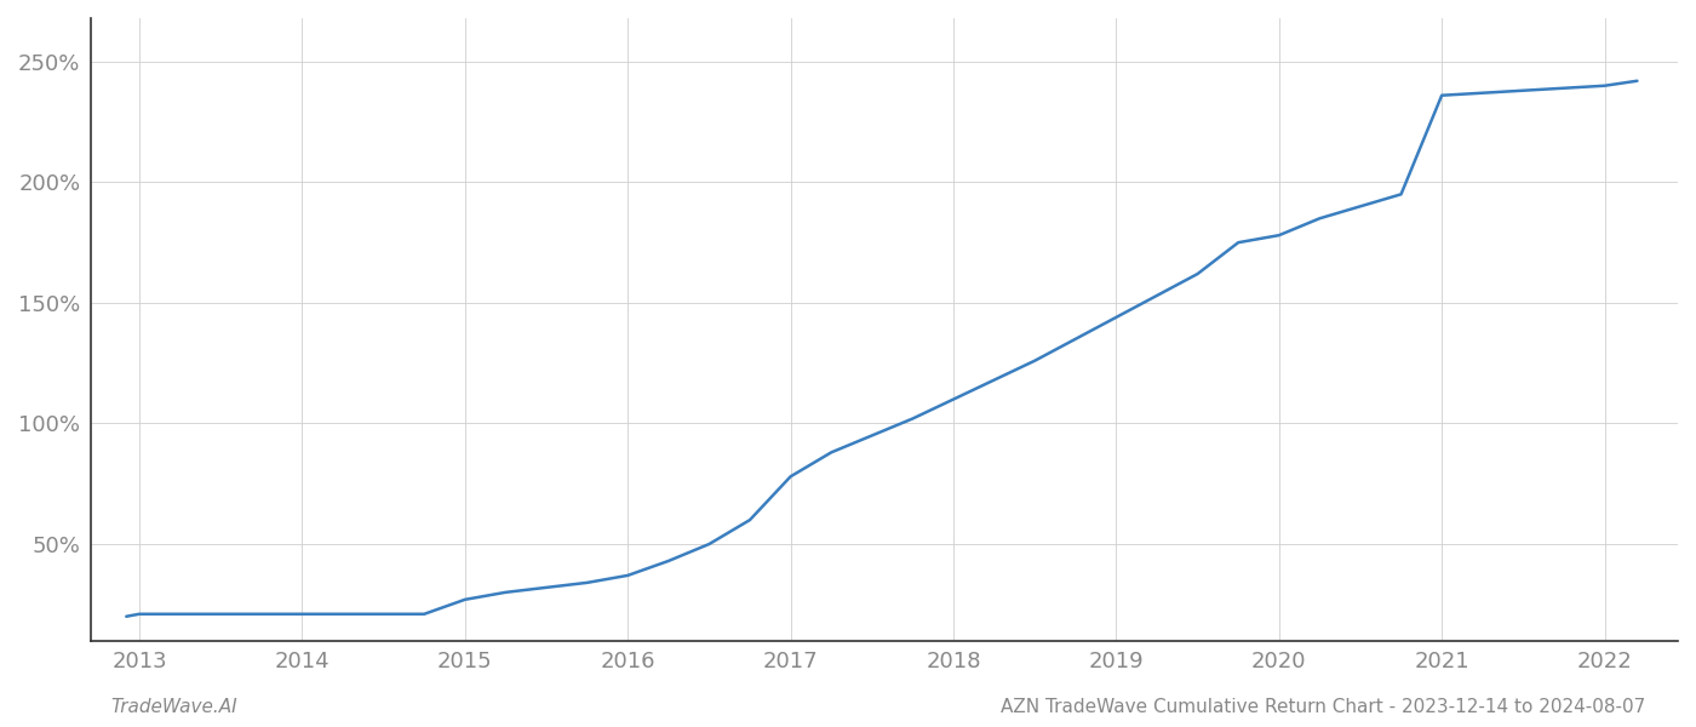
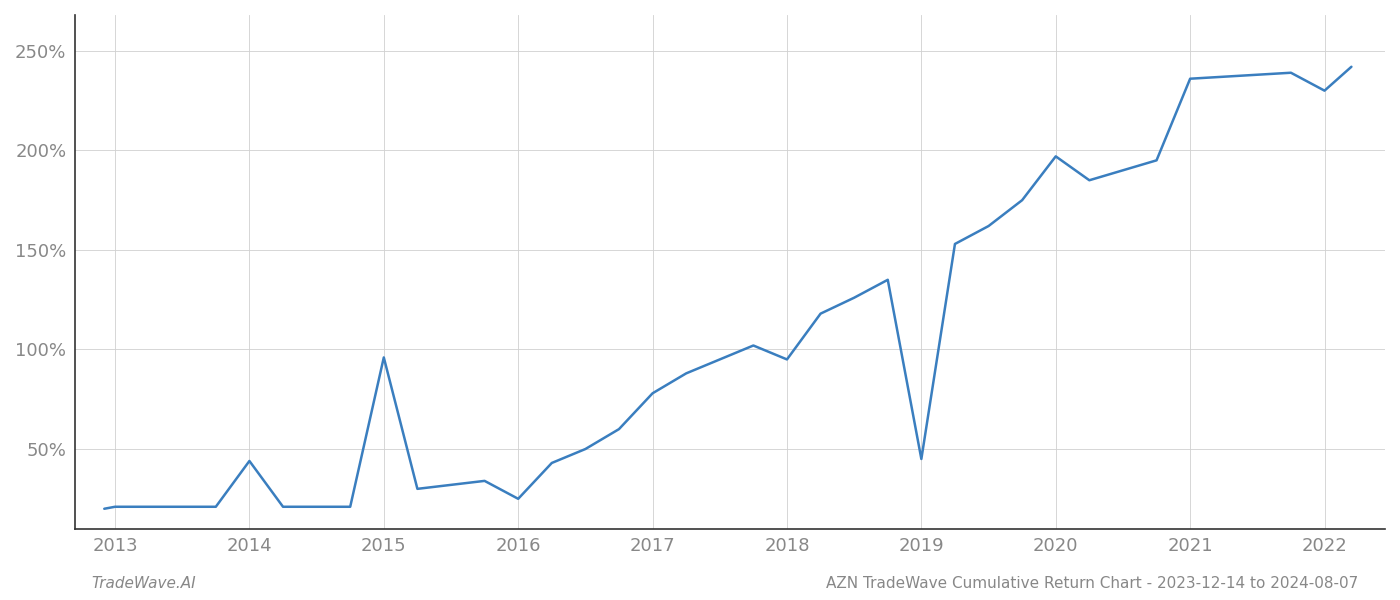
2014: 21% -> 44%
2015: 27% -> 96%
2016: 37% -> 25%
2018: 110% -> 95%
2019: 144% -> 45%
2020: 178% -> 197%
2022: 240% -> 230%
